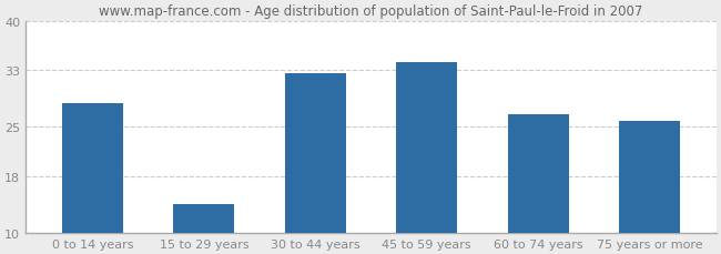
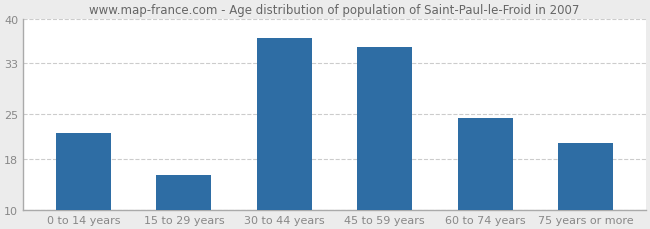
0 to 14 years: 28.4 -> 22.0
15 to 29 years: 14.0 -> 15.5
30 to 44 years: 32.6 -> 37.0
45 to 59 years: 34.2 -> 35.5
60 to 74 years: 26.8 -> 24.5
75 years or more: 25.8 -> 20.5
